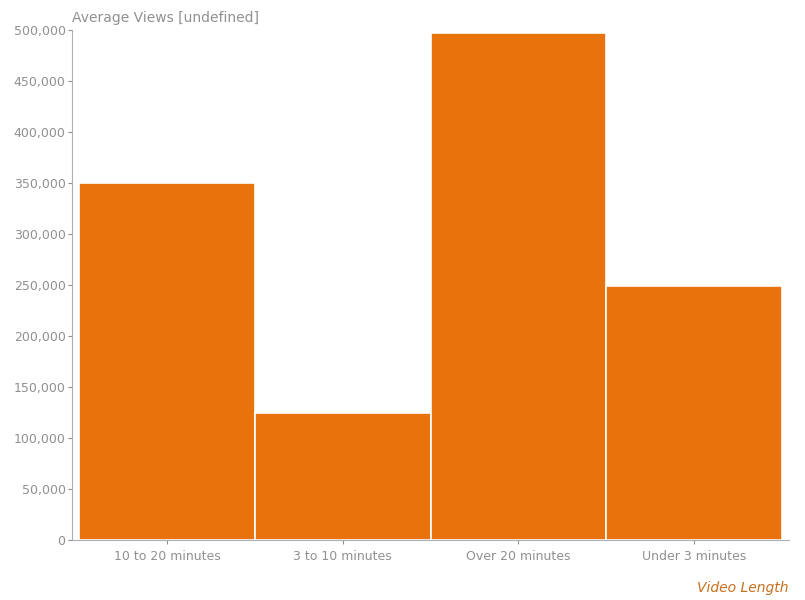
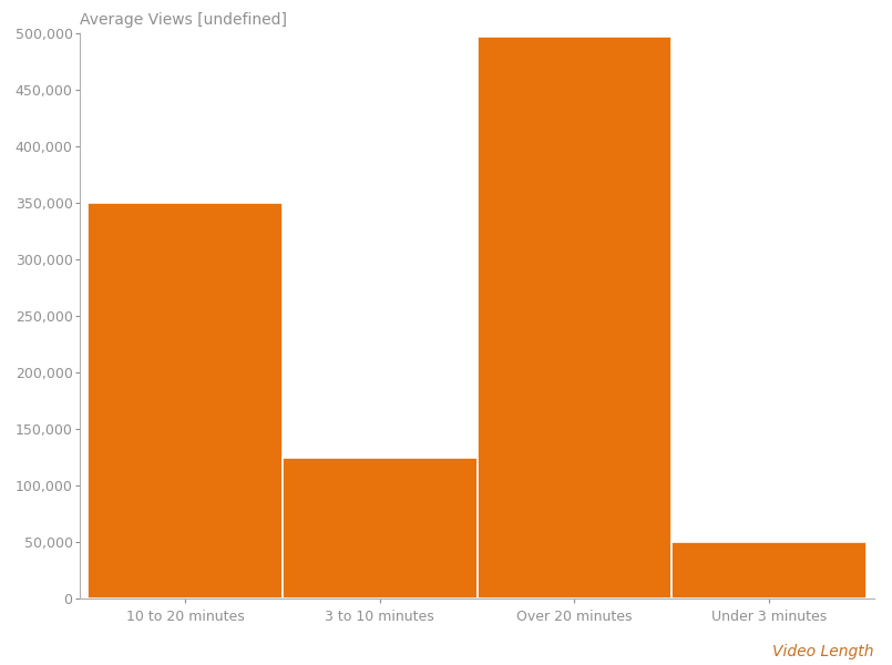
Under 3 minutes: 249,000 -> 50,000
